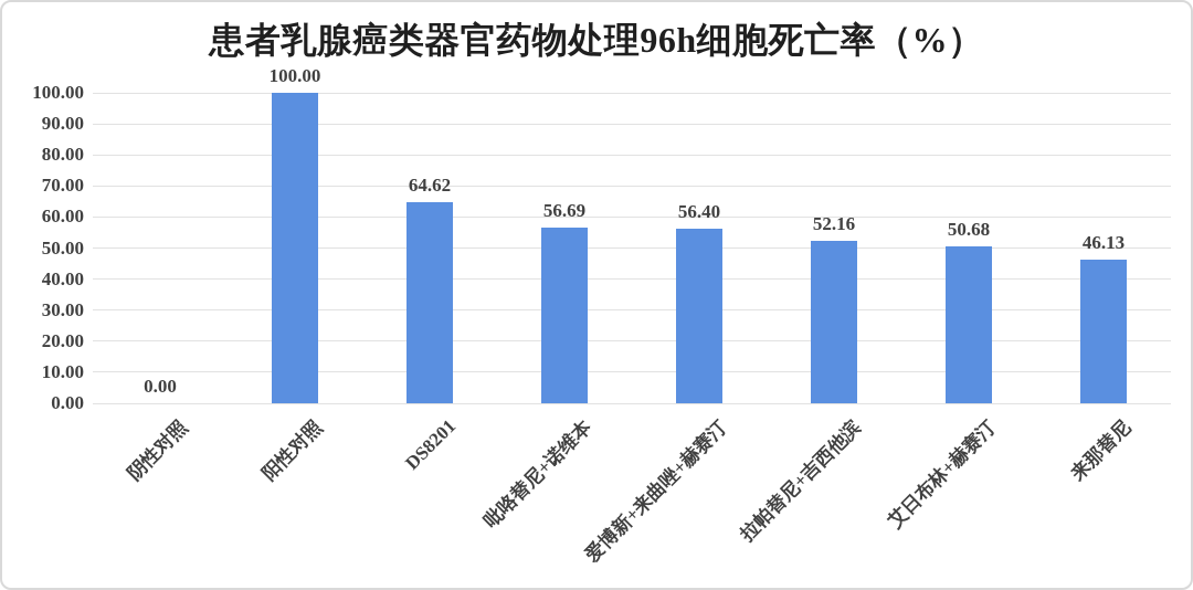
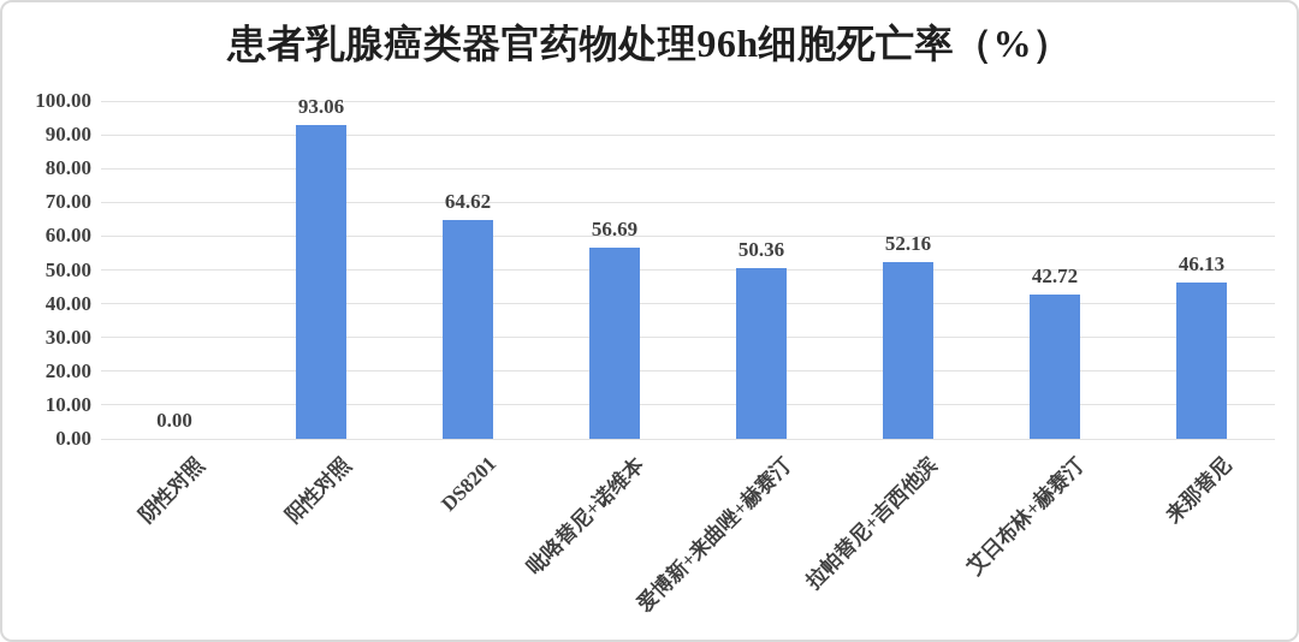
阳性对照: 100.00 -> 93.06
爱博新+来曲唑+赫赛汀: 56.40 -> 50.36
艾日布林+赫赛汀: 50.68 -> 42.72
